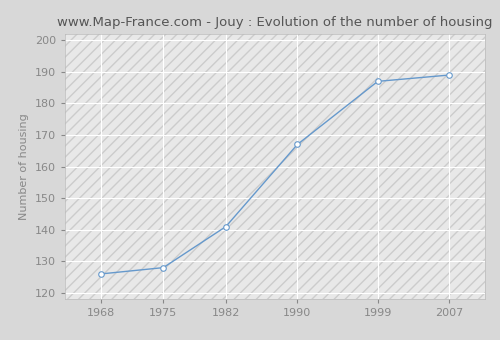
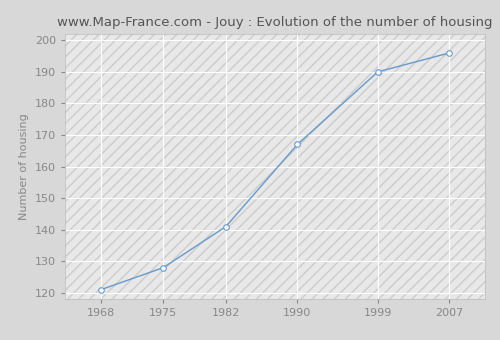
1968: 126 -> 121
1999: 187 -> 190
2007: 189 -> 196
